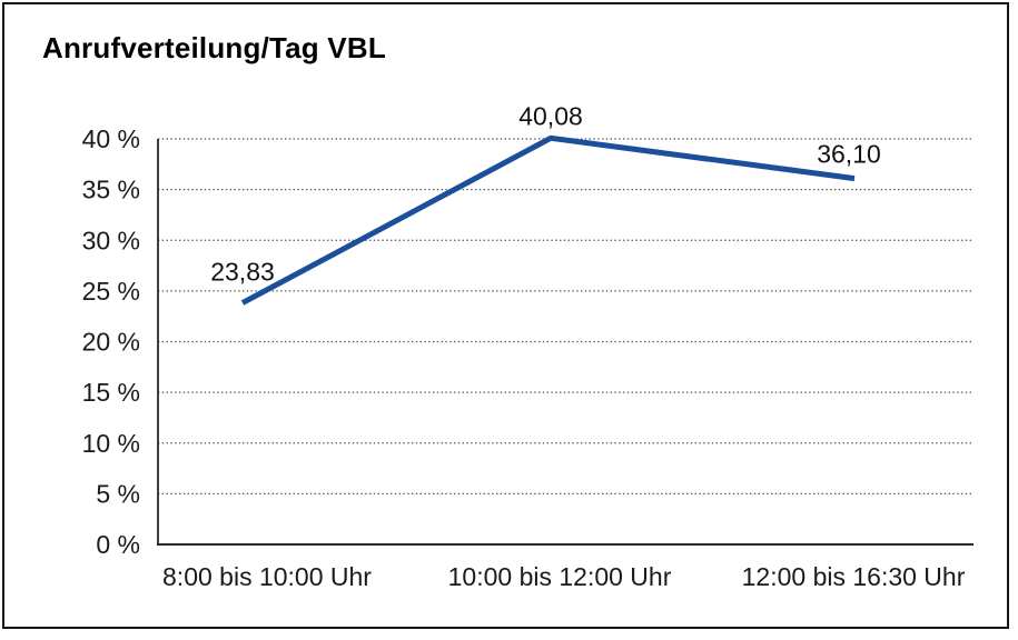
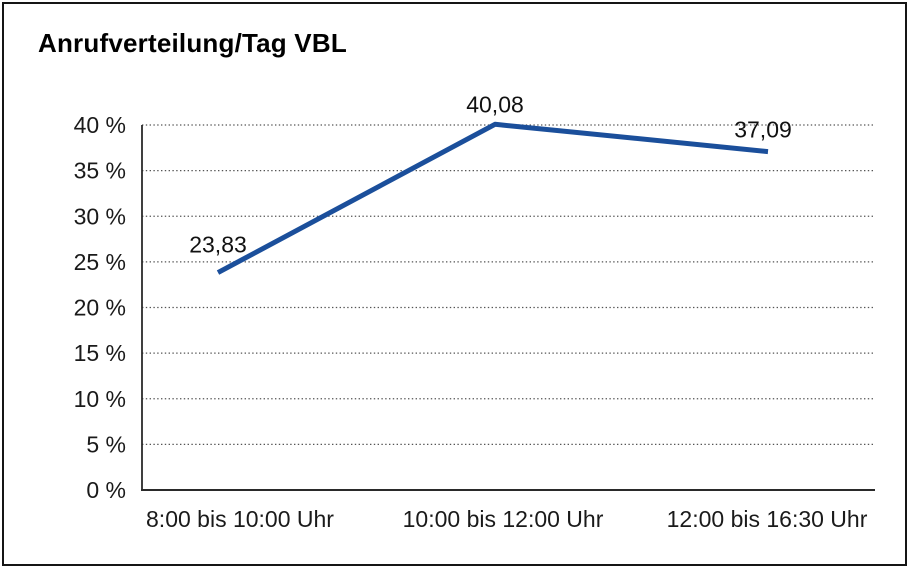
12:00 bis 16:30 Uhr: 36,10 -> 37,09
